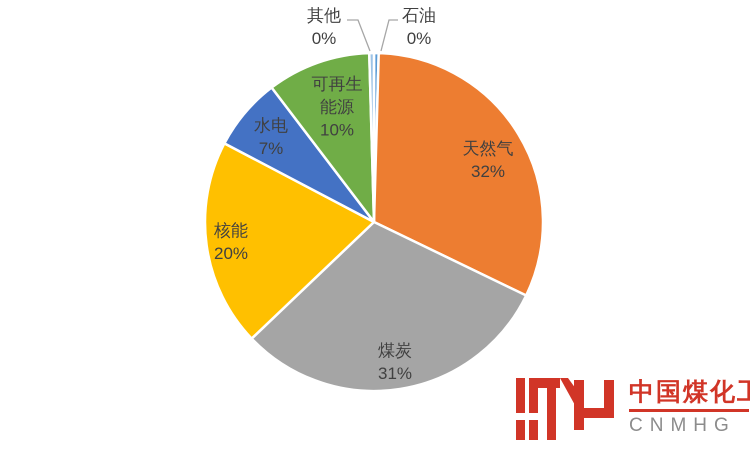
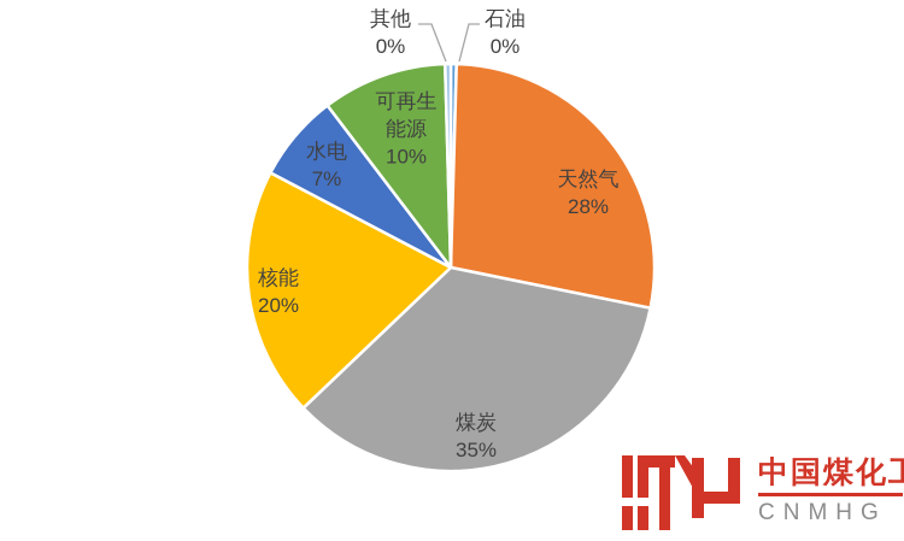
天然气: 32% -> 28%
煤炭: 31% -> 35%
